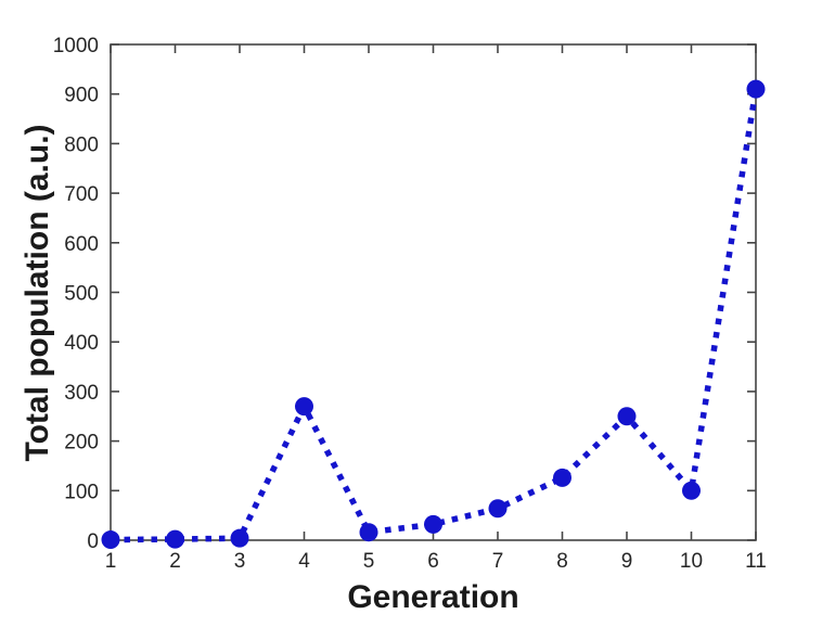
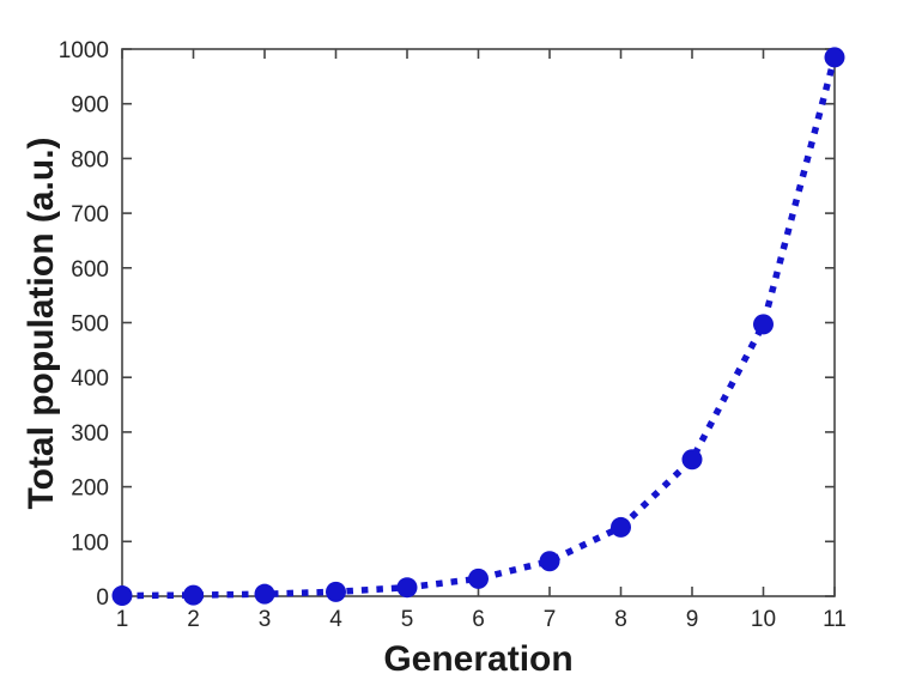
4: 270 -> 10
10: 100 -> 500
11: 910 -> 980
